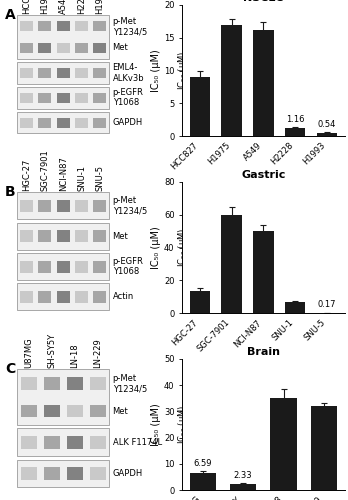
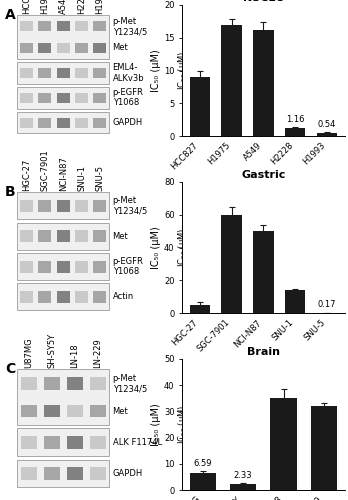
Gastric/HGC-27: 14 -> 5
Gastric/SNU-1: 6 -> 14
